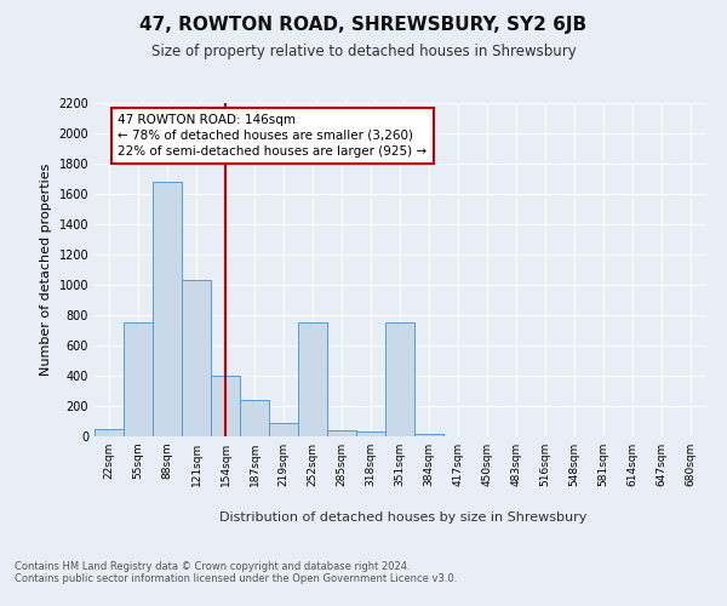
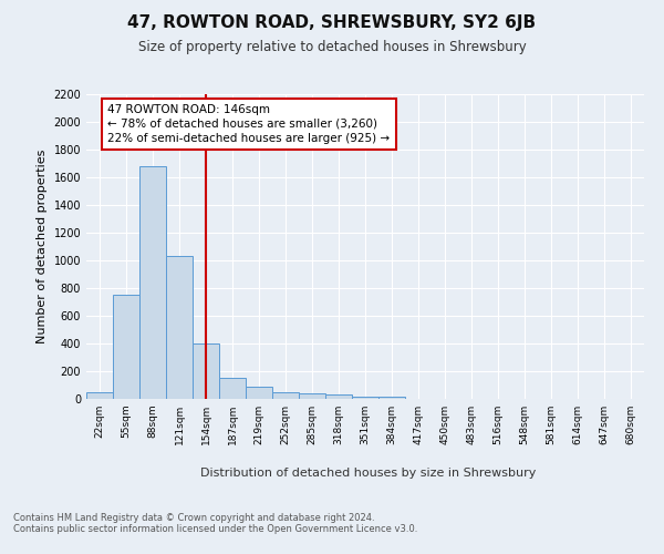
187sqm: 240 -> 150
252sqm: 750 -> 50
351sqm: 750 -> 20
